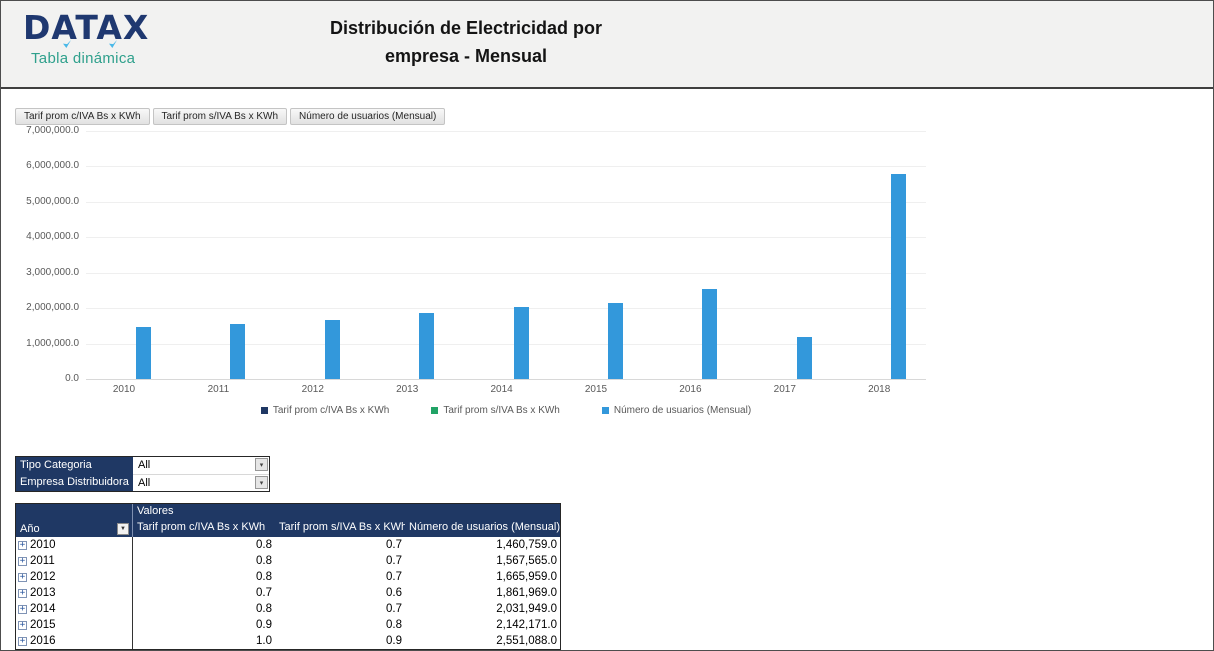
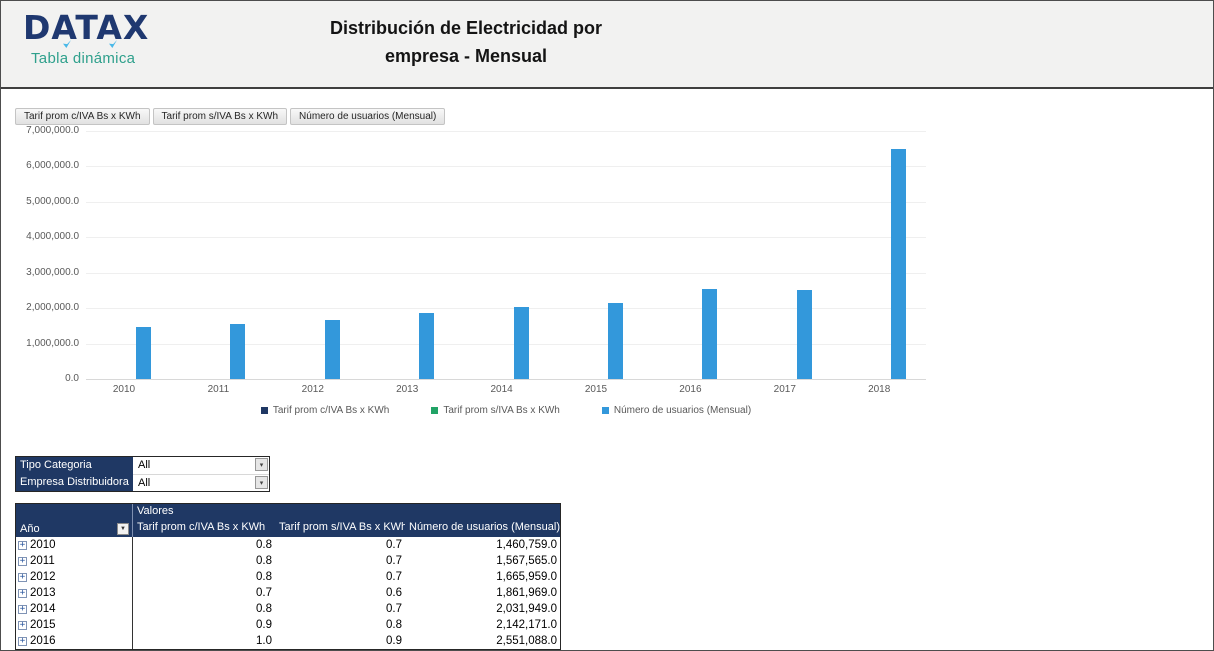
Número de usuarios (Mensual)/2017: 1200000 -> 2500000
Número de usuarios (Mensual)/2018: 5800000 -> 6500000
